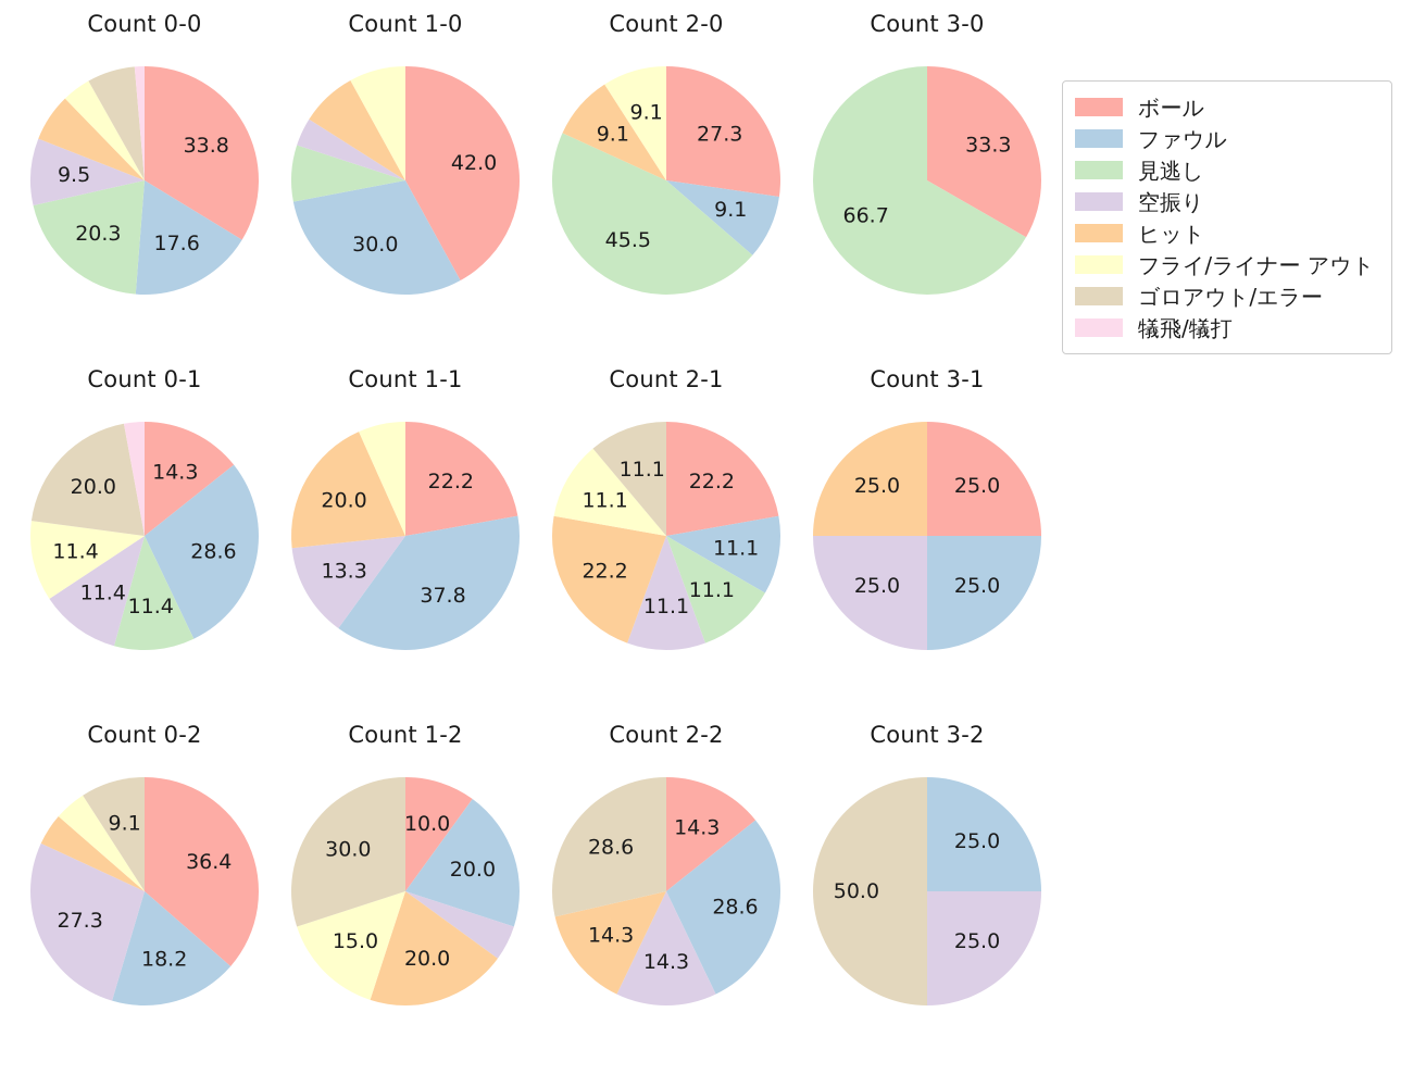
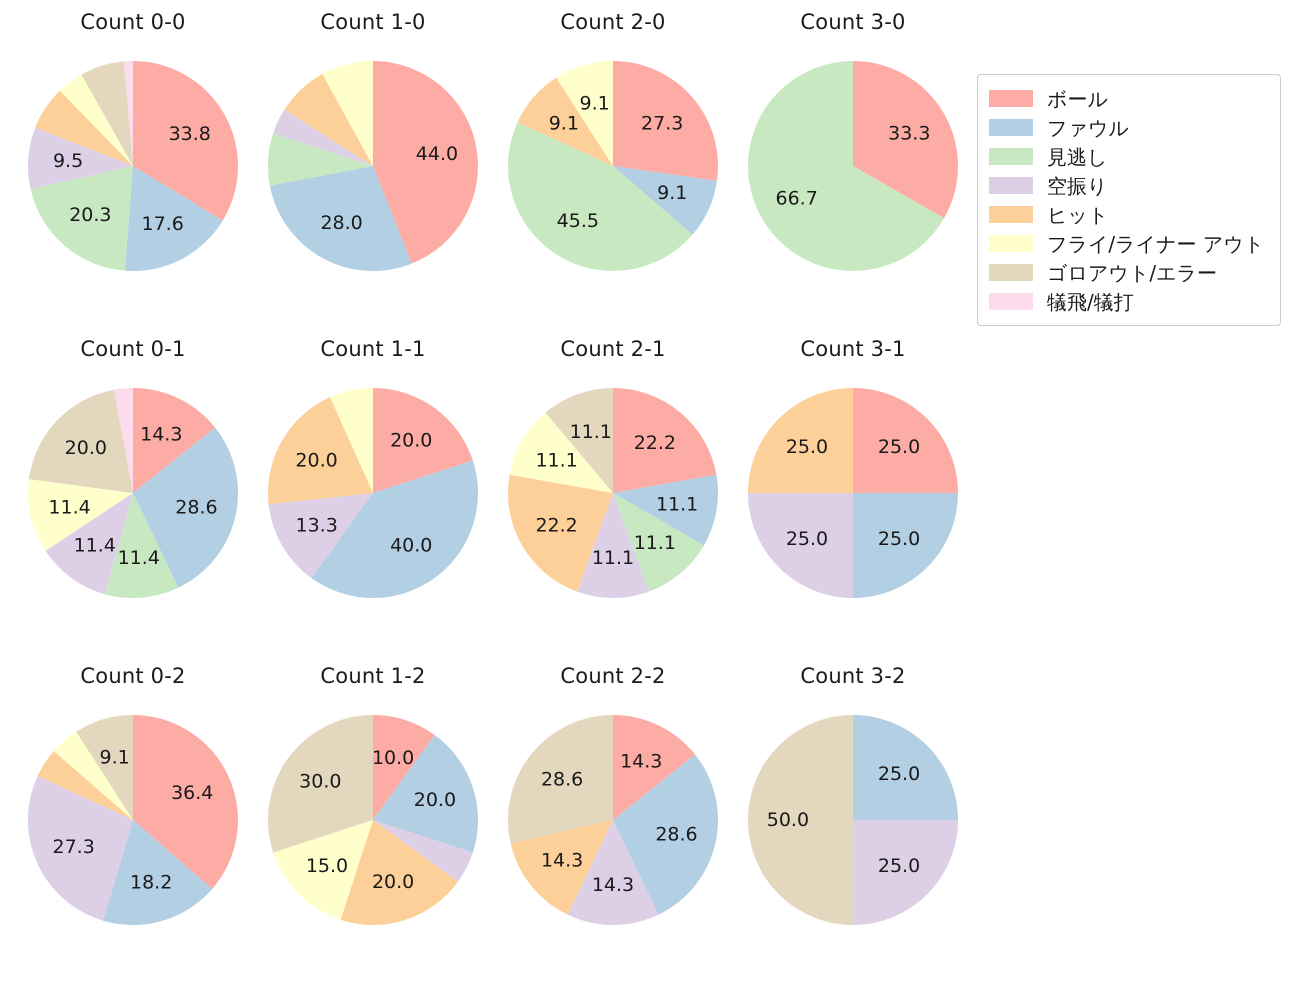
Count 1-0/ボール: 42.0 -> 44.0
Count 1-0/ファウル: 30.0 -> 28.0
Count 1-1/ボール: 22.2 -> 20.0
Count 1-1/ファウル: 37.8 -> 40.0
